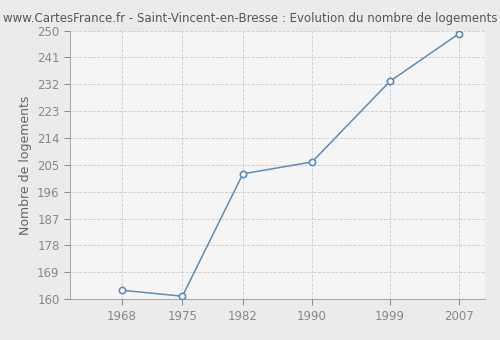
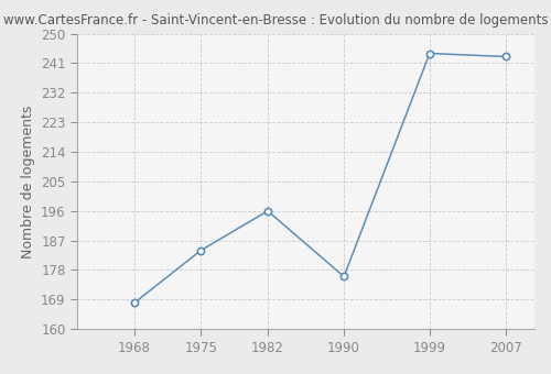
1968: 163 -> 168
1975: 161 -> 184
1982: 202 -> 196
1990: 206 -> 176
1999: 233 -> 244
2007: 249 -> 243
